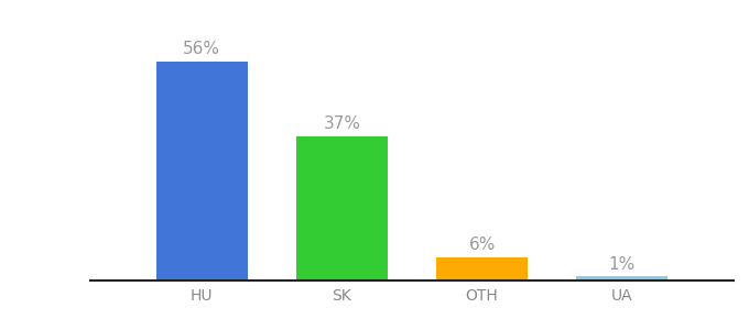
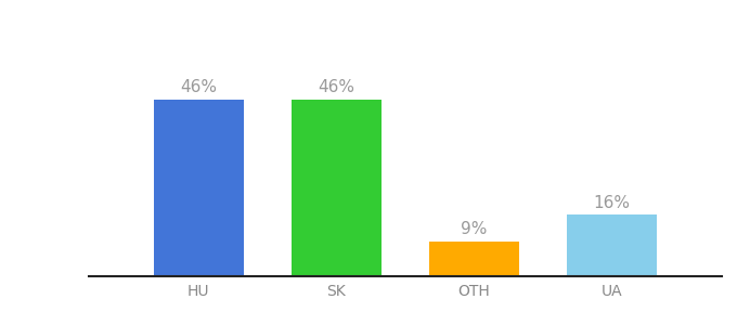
HU: 56% -> 46%
SK: 37% -> 46%
OTH: 6% -> 9%
UA: 1% -> 16%
